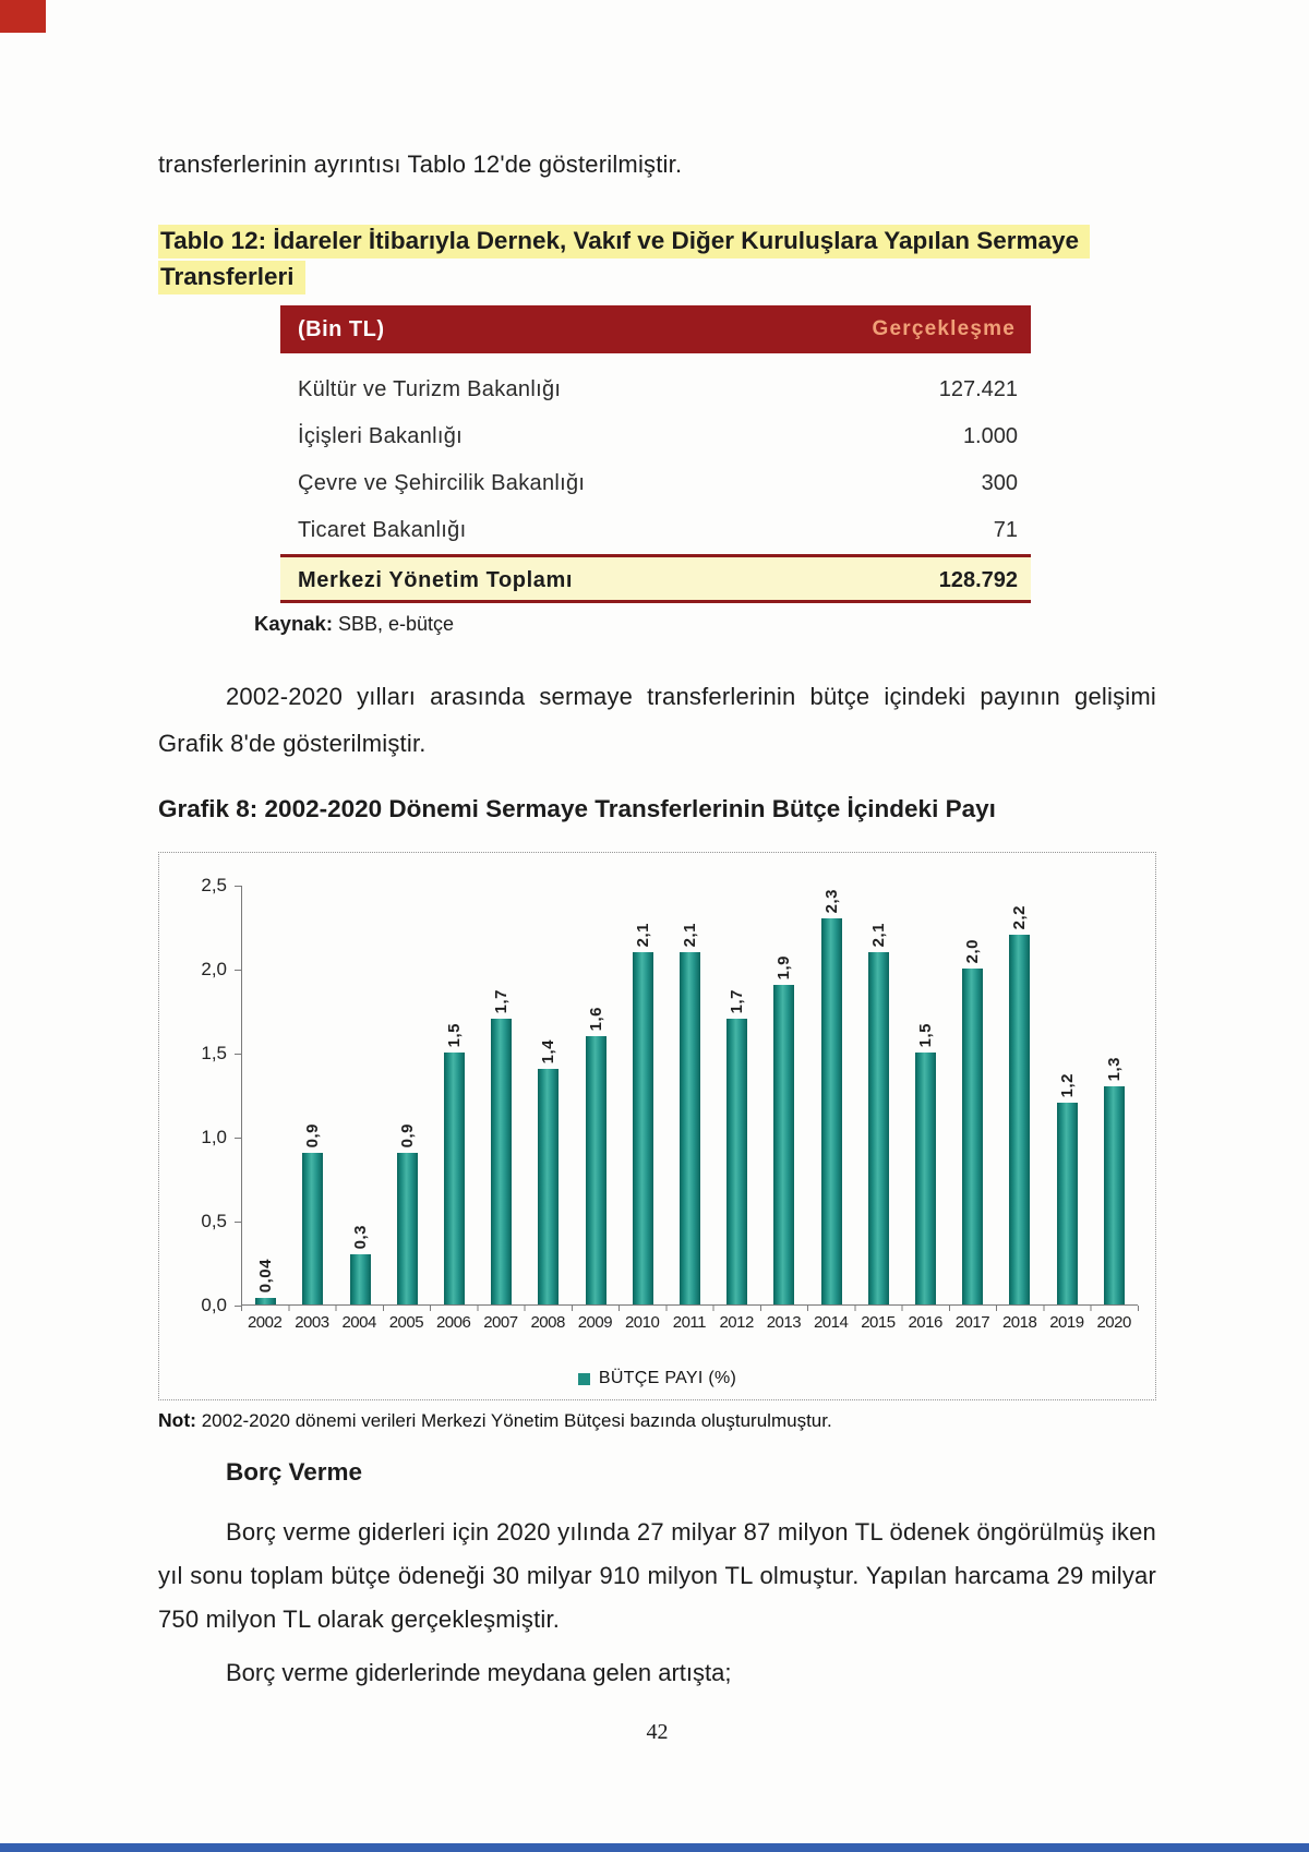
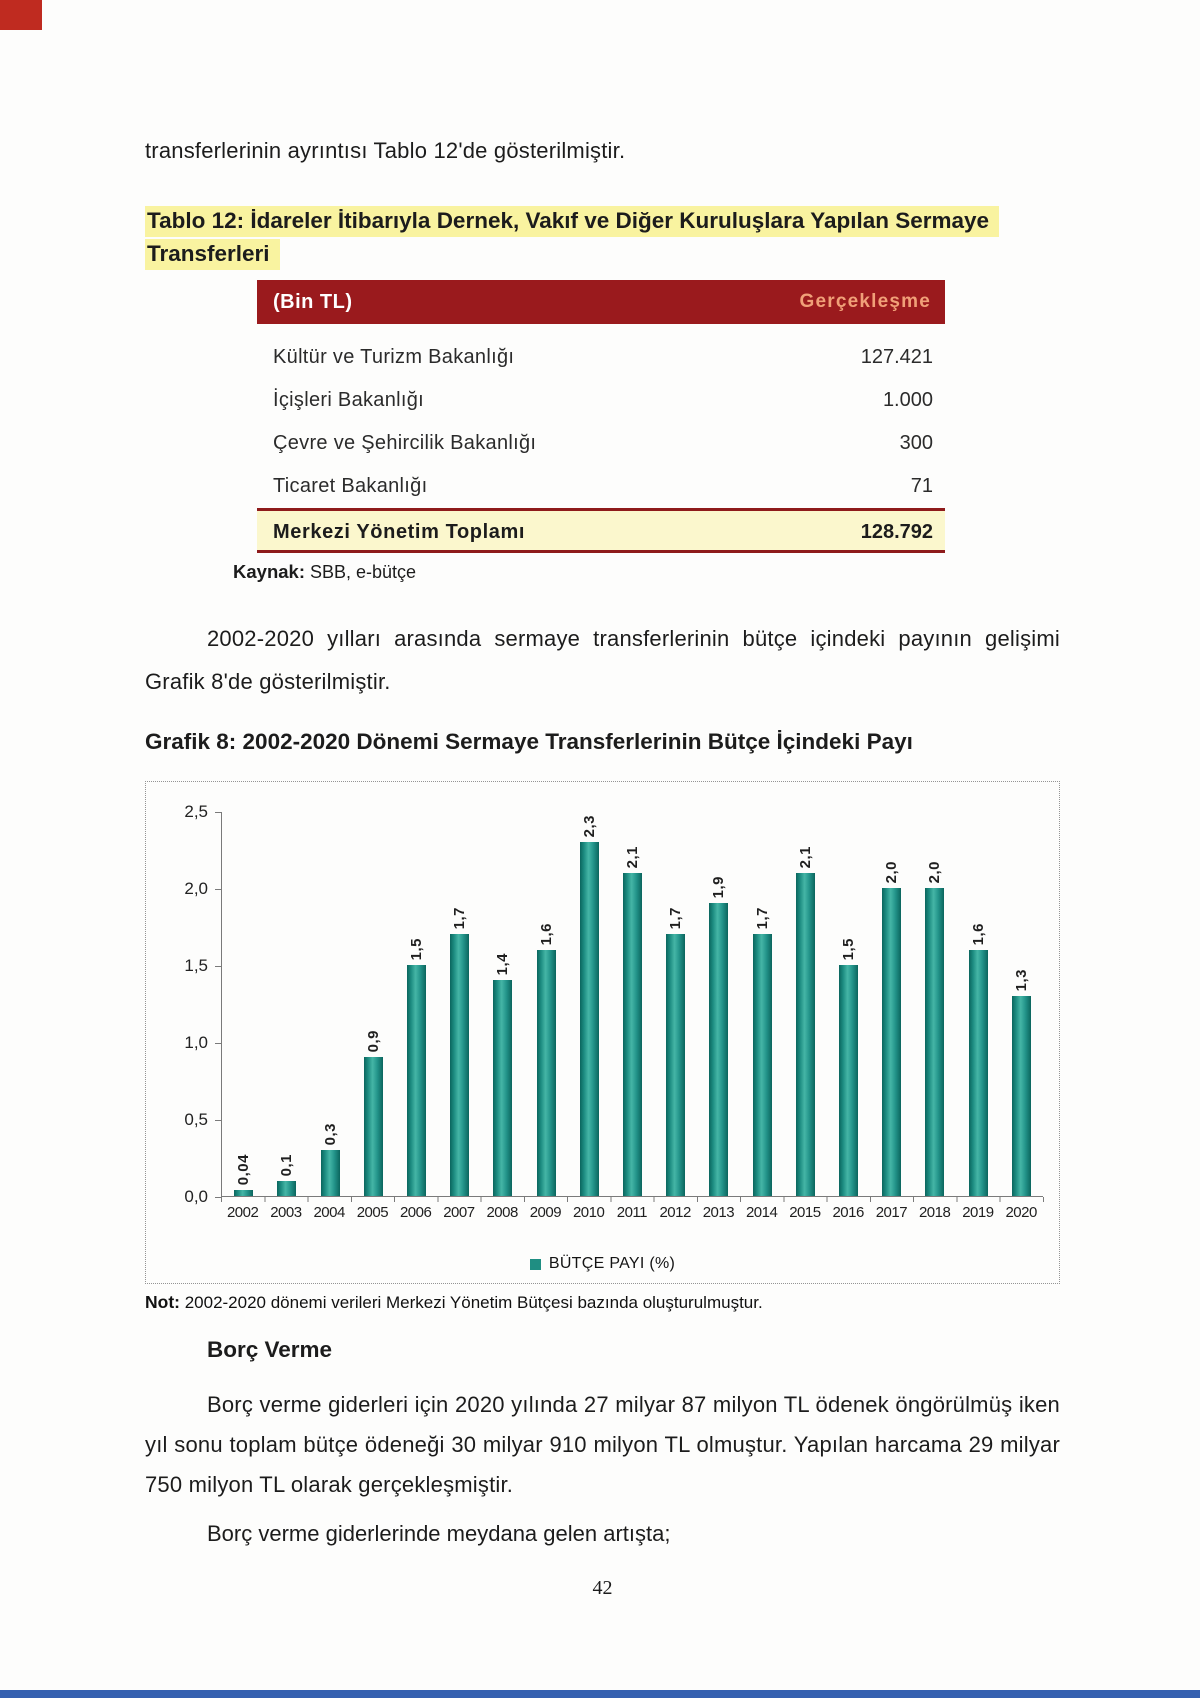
2003: 0,9 -> 0,1
2010: 2,1 -> 2,3
2014: 2,3 -> 1,7
2018: 2,2 -> 2,0
2019: 1,2 -> 1,6
